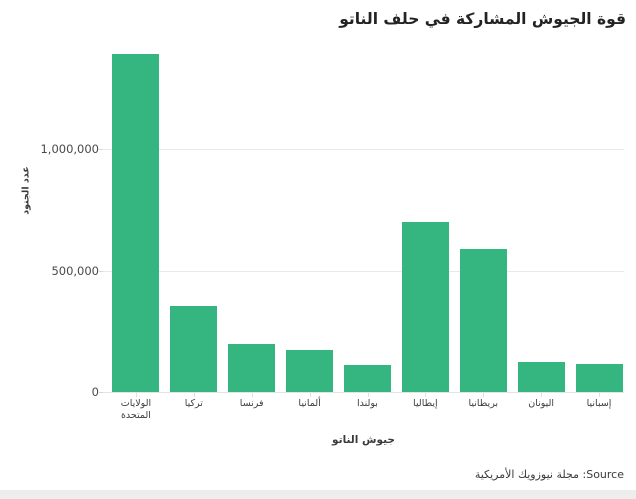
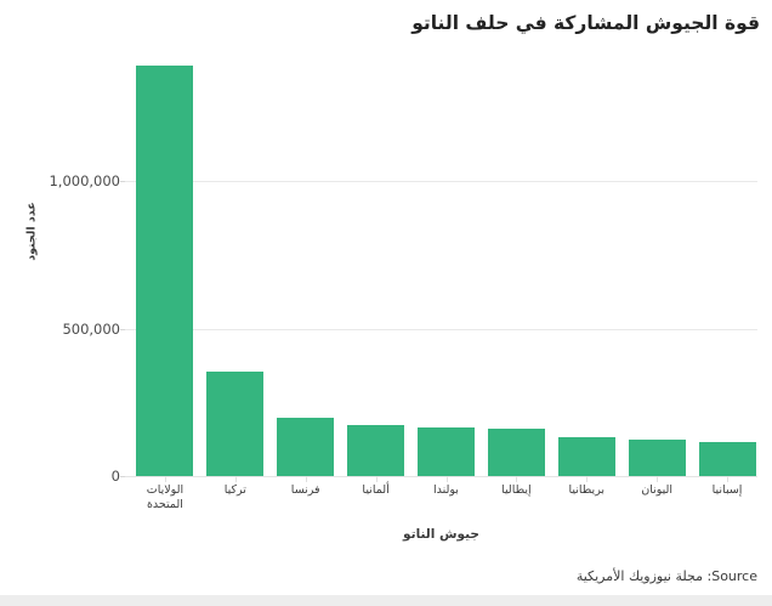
بولندا: 110000 -> 160000
إيطاليا: 700000 -> 160000
بريطانيا: 590000 -> 130000
